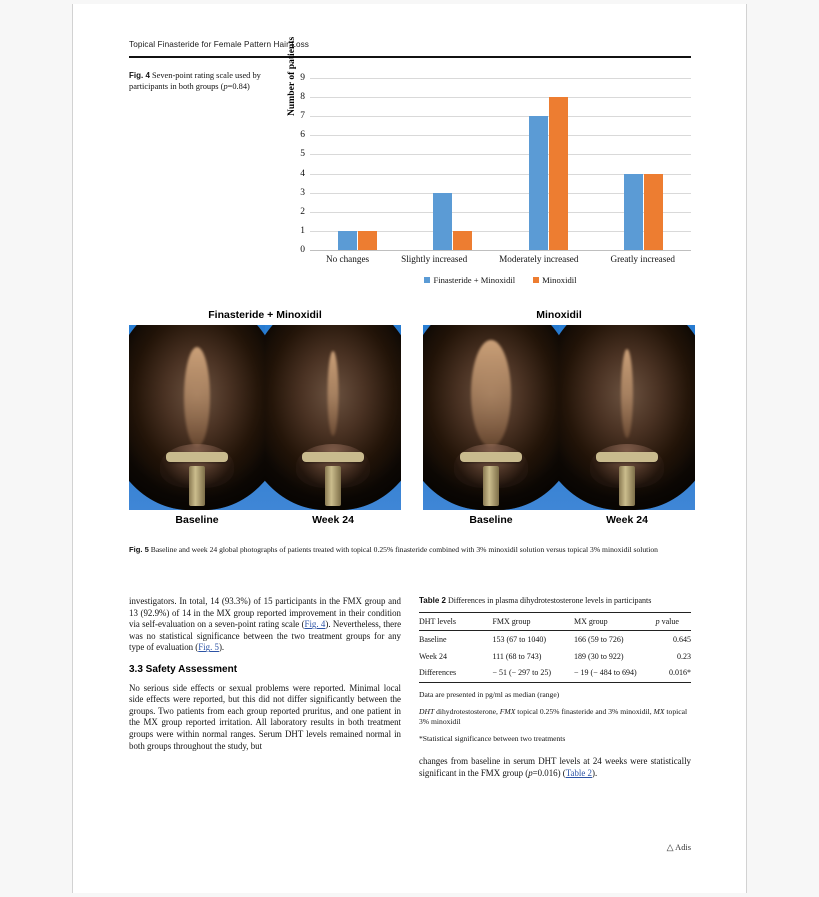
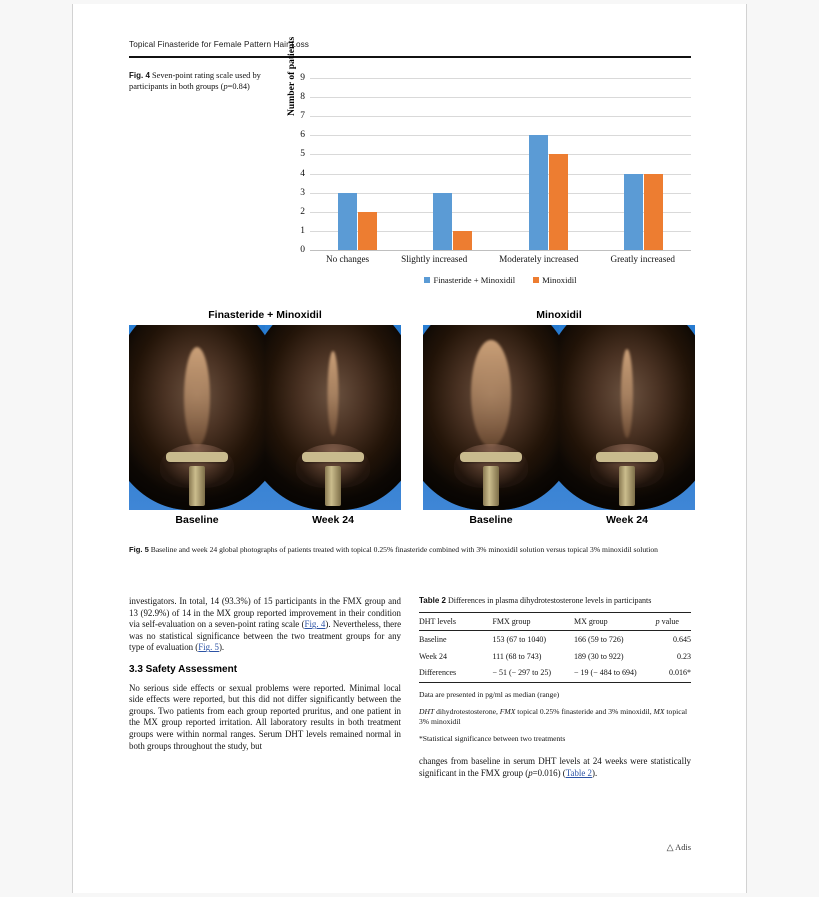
Finasteride + Minoxidil/No changes: 1 -> 3
Minoxidil/No changes: 1 -> 2
Finasteride + Minoxidil/Moderately increased: 7 -> 6
Minoxidil/Moderately increased: 8 -> 5
